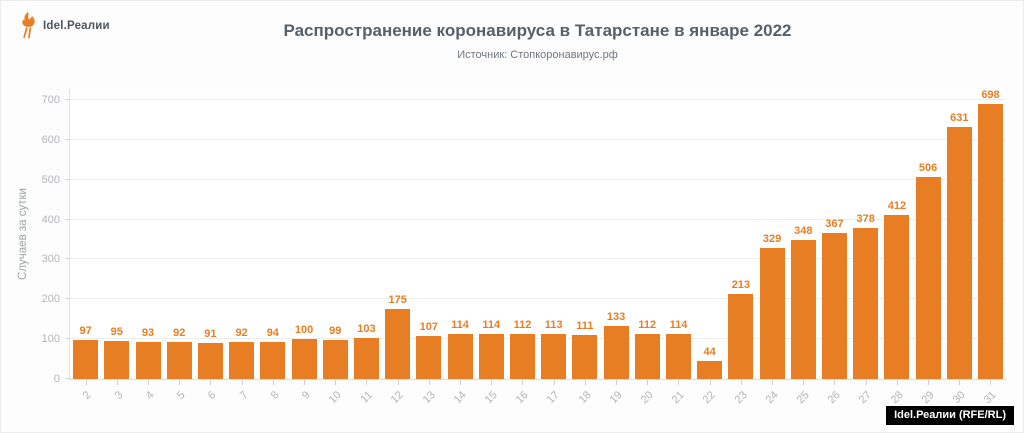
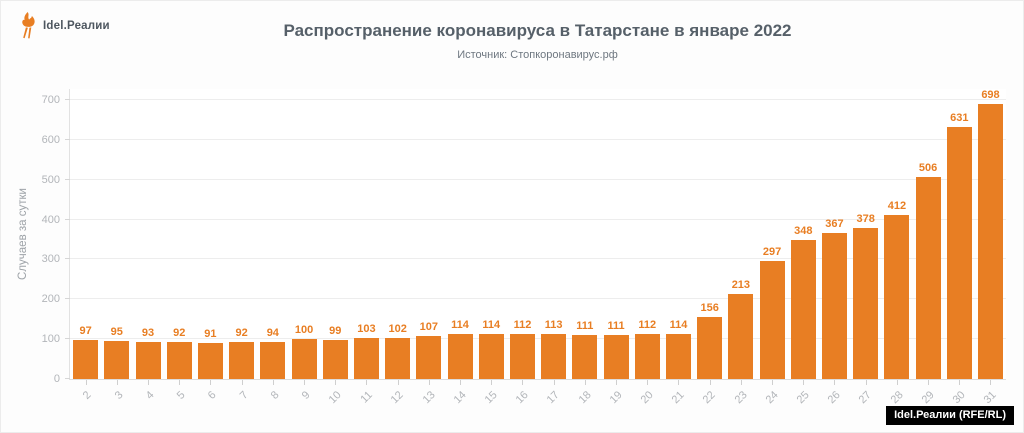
12: 175 -> 102
19: 133 -> 111
22: 44 -> 156
24: 329 -> 297
